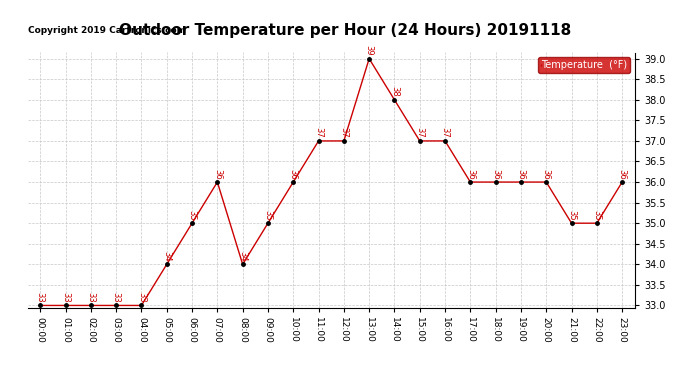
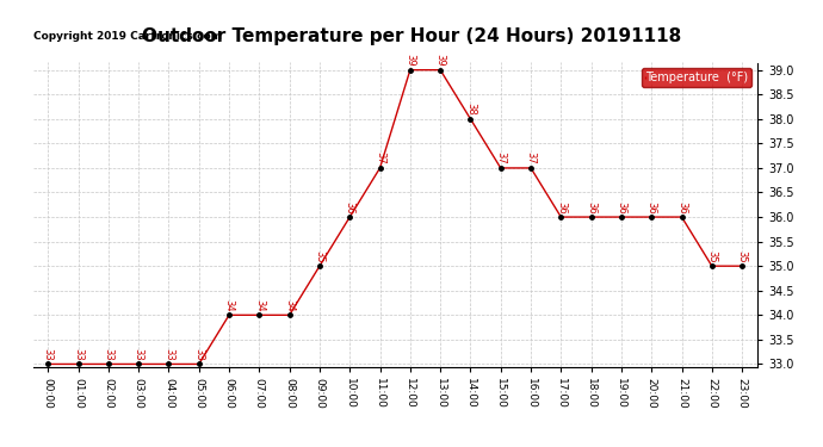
05:00: 34 -> 33
06:00: 35 -> 34
07:00: 36 -> 34
12:00: 37 -> 39
21:00: 35 -> 36
23:00: 36 -> 35
